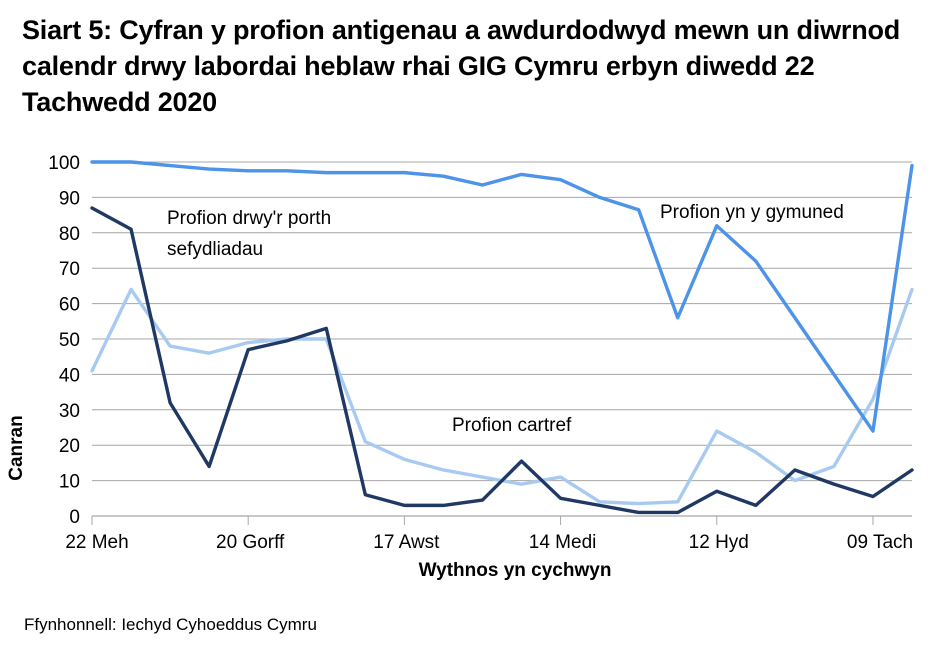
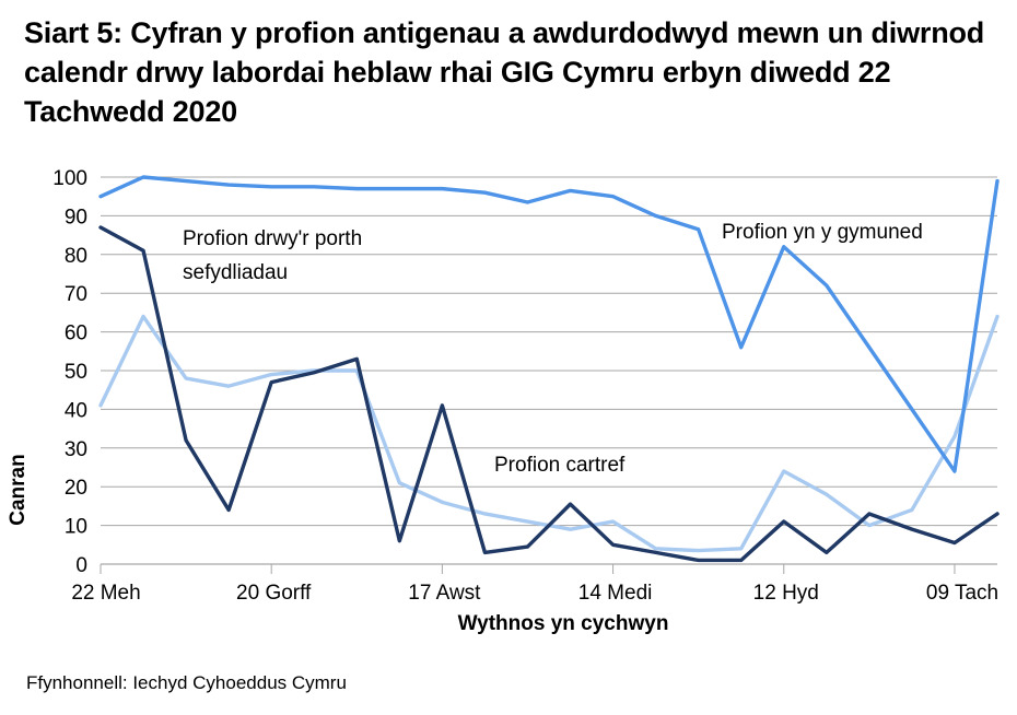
Profion yn y gymuned/22 Meh: 100 -> 95
Profion drwy'r porth sefydliadau/17 Awst: 3 -> 41
Profion drwy'r porth sefydliadau/12 Hyd: 7 -> 11
